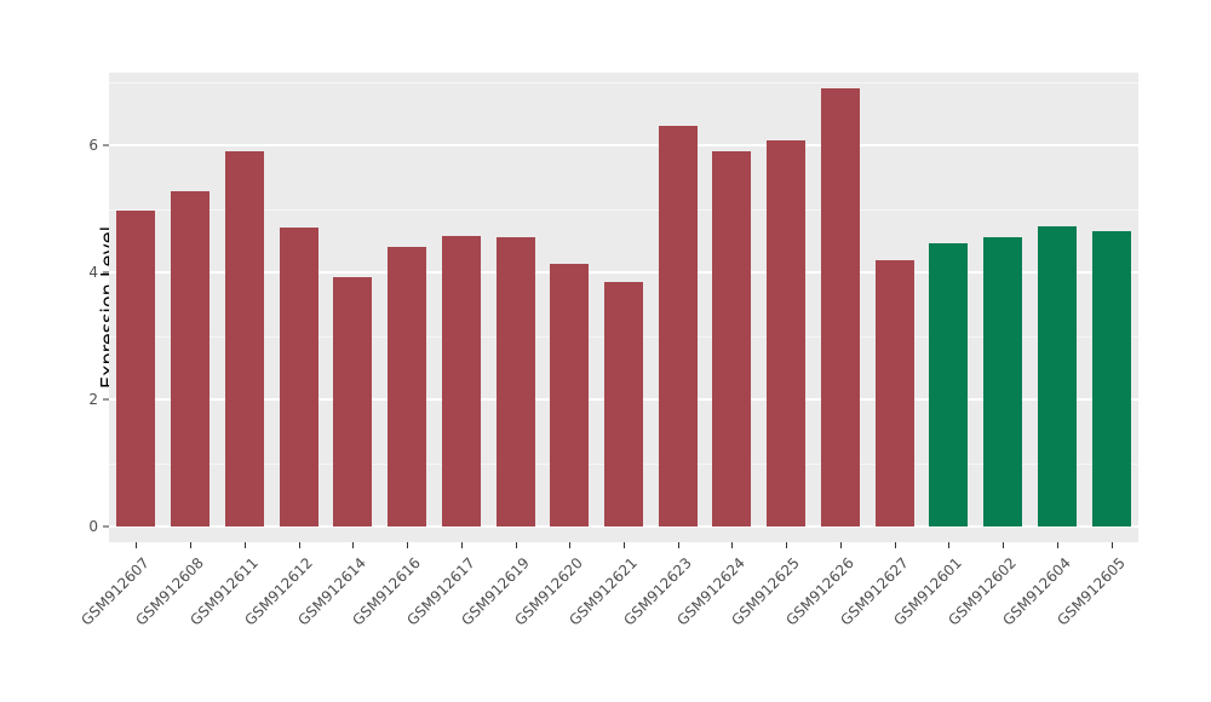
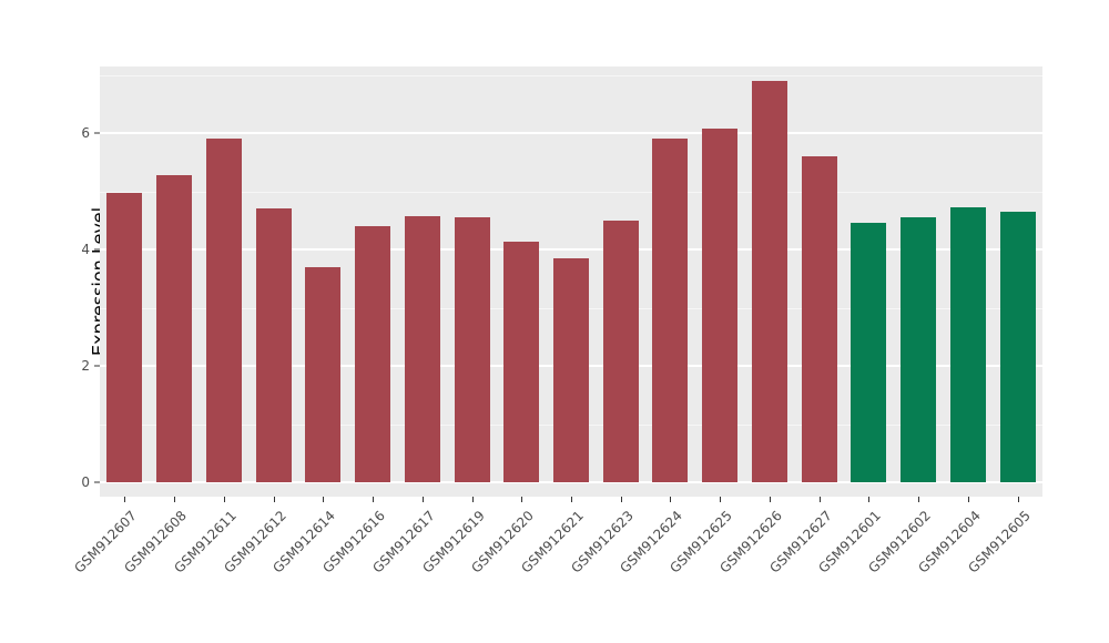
GSM912614: 3.9 -> 3.7
GSM912623: 6.3 -> 4.5
GSM912627: 4.2 -> 5.6
